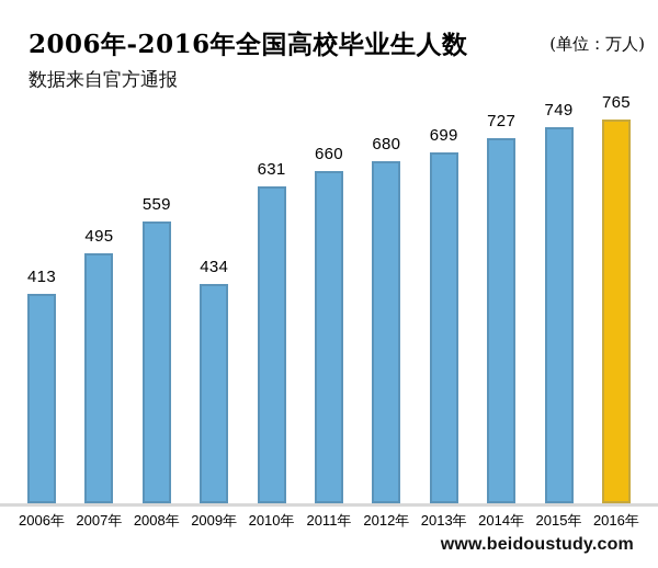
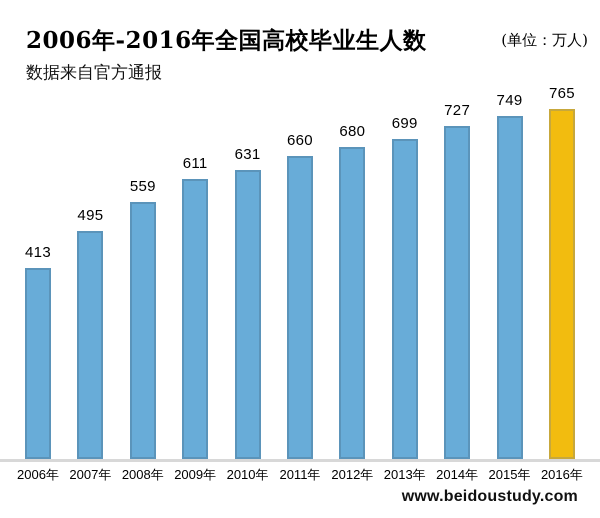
2009年: 434 -> 611
